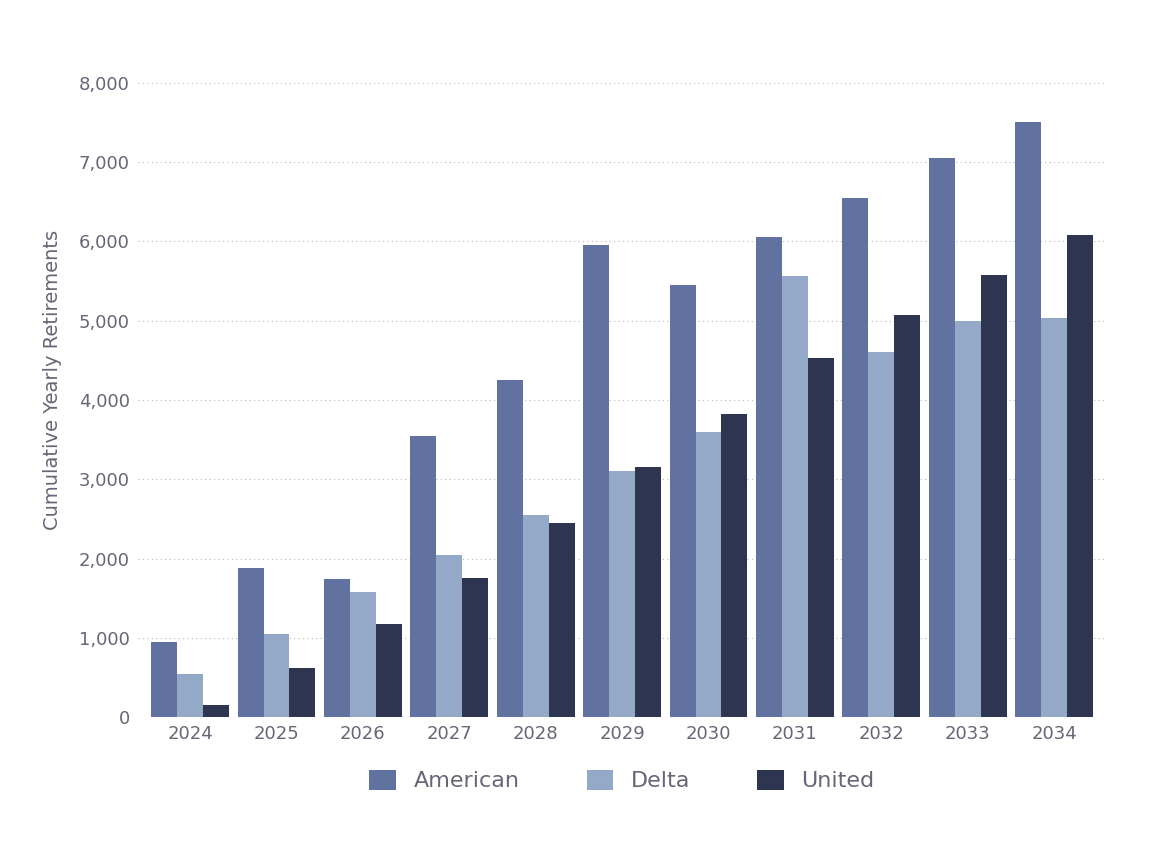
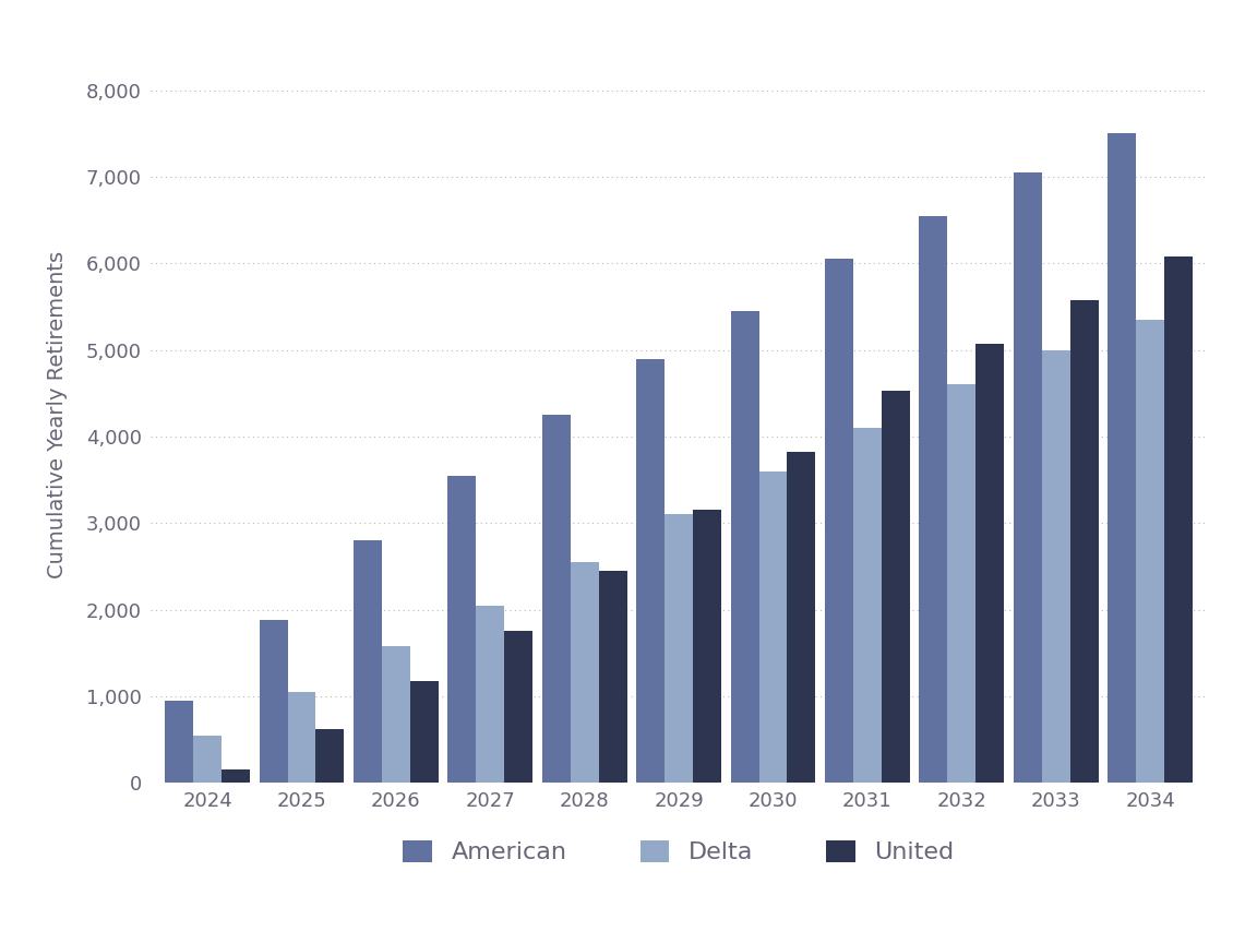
American/2026: 1,740 -> 2,800
American/2029: 5,960 -> 4,900
Delta/2031: 5,560 -> 4,100
Delta/2034: 5,040 -> 5,350
